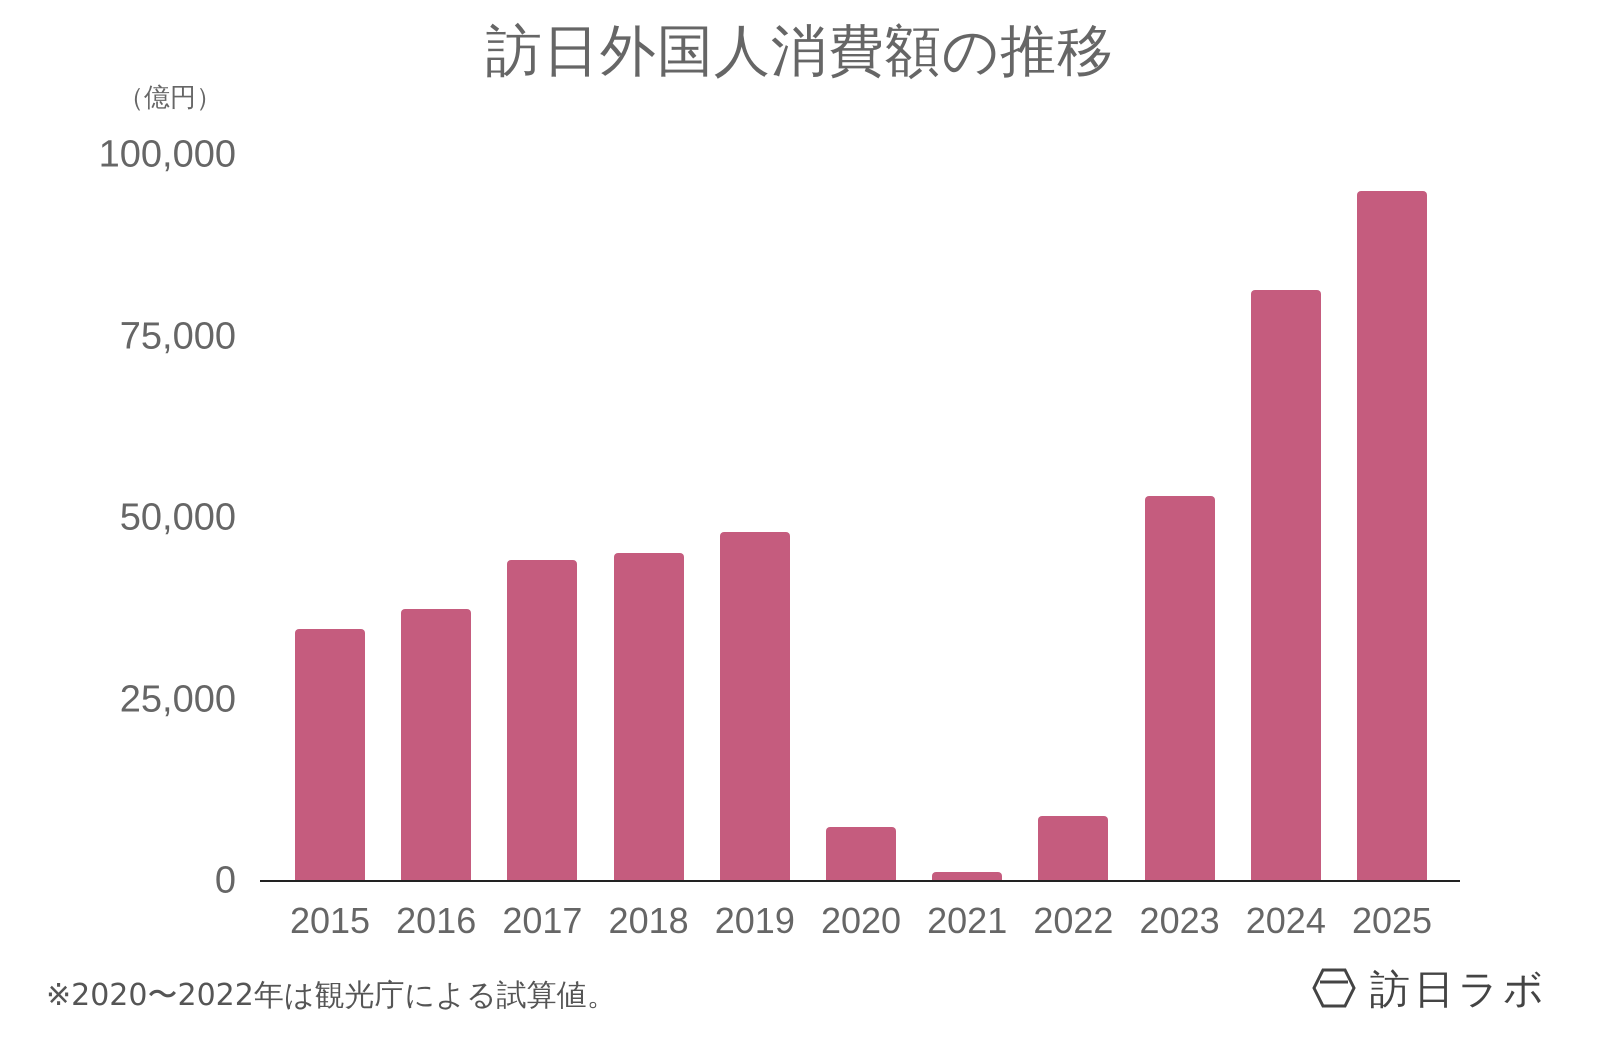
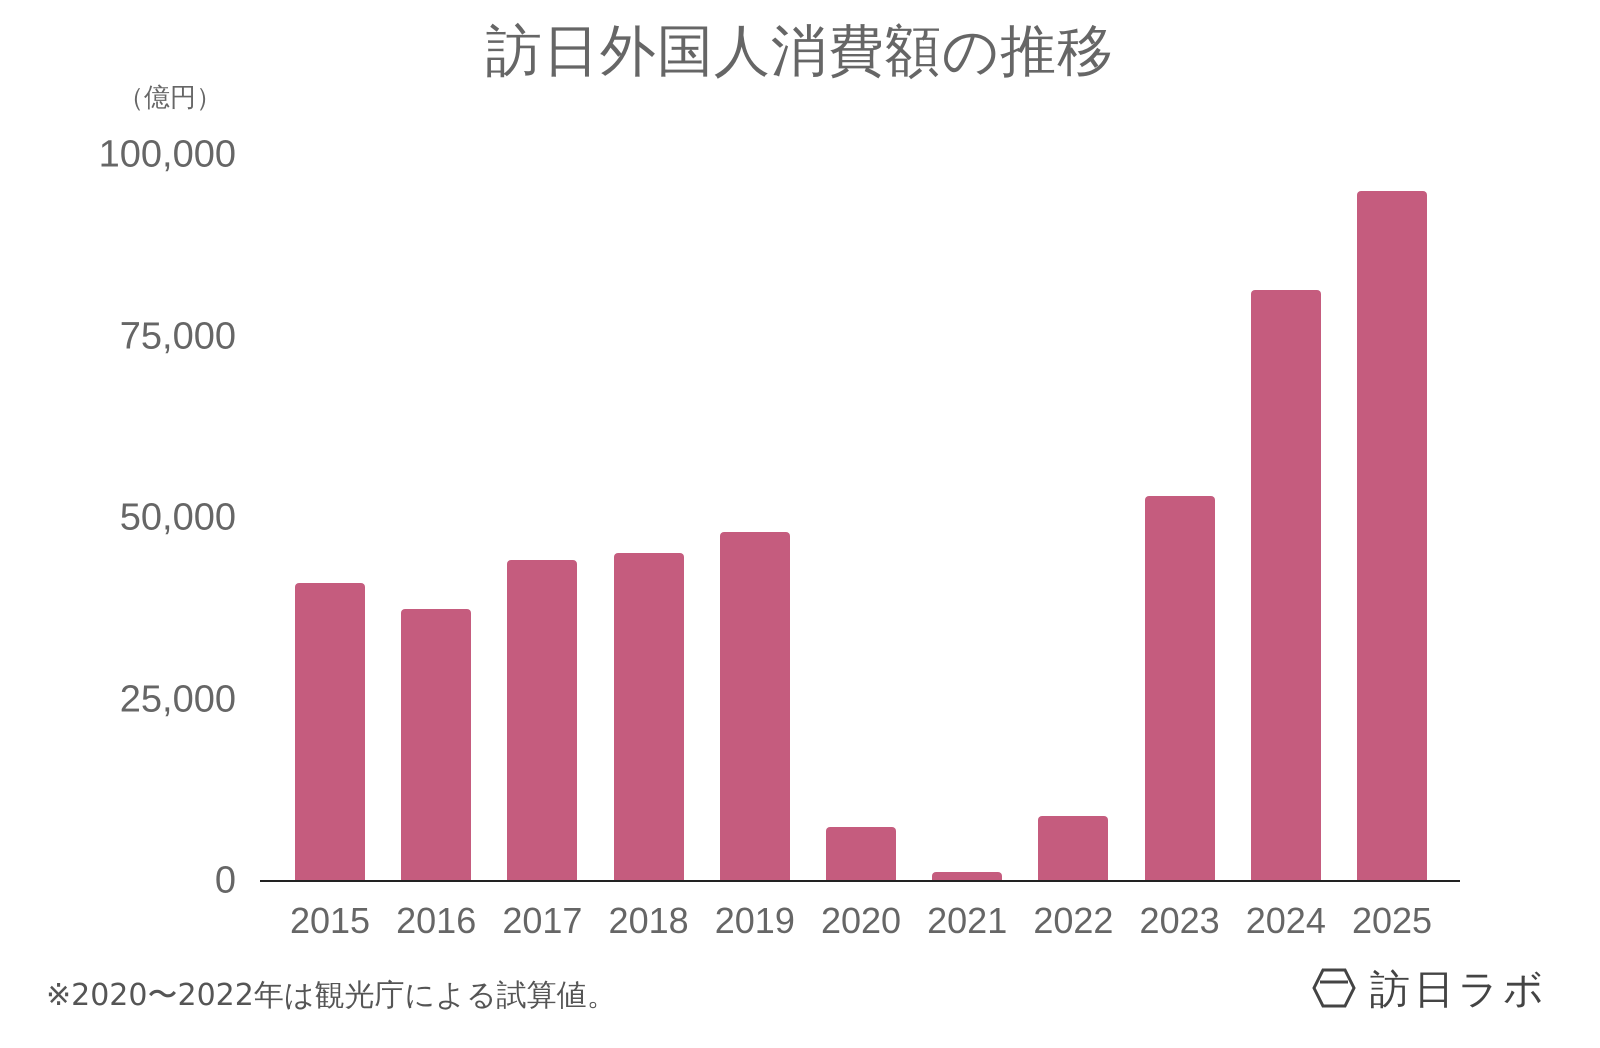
2015: 35000 -> 41000
